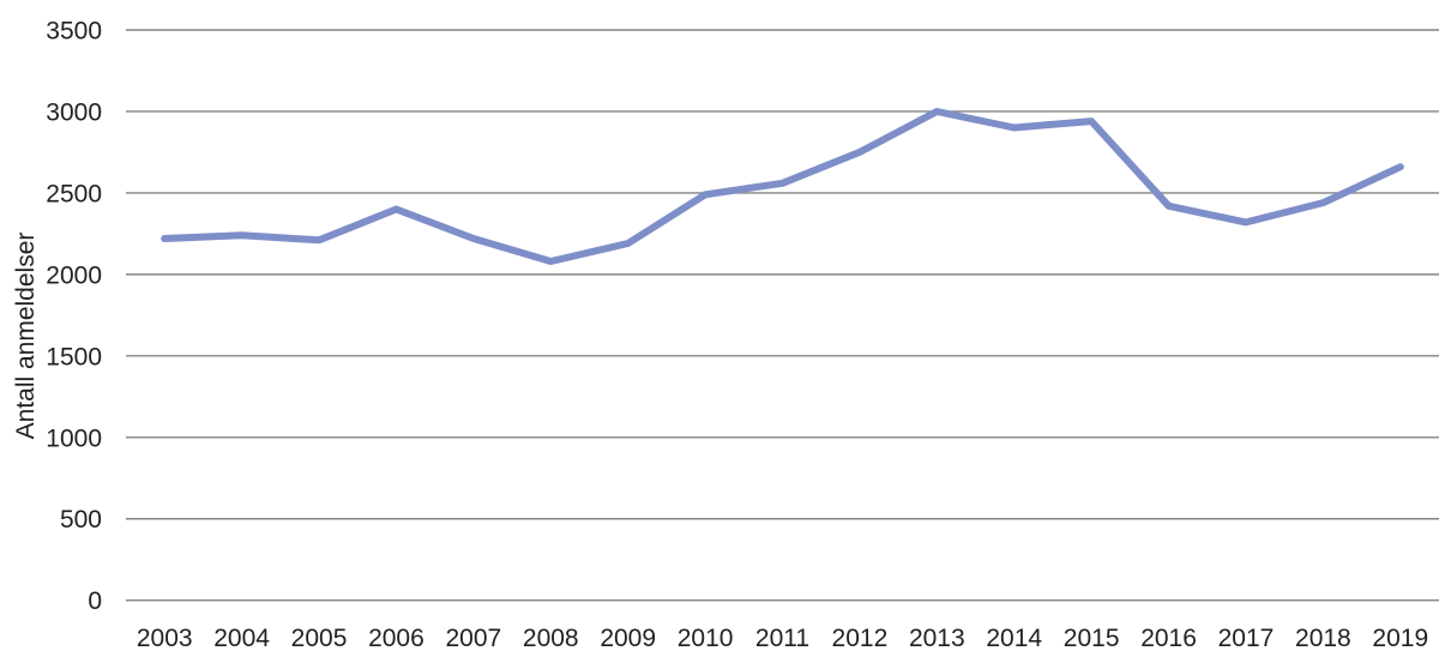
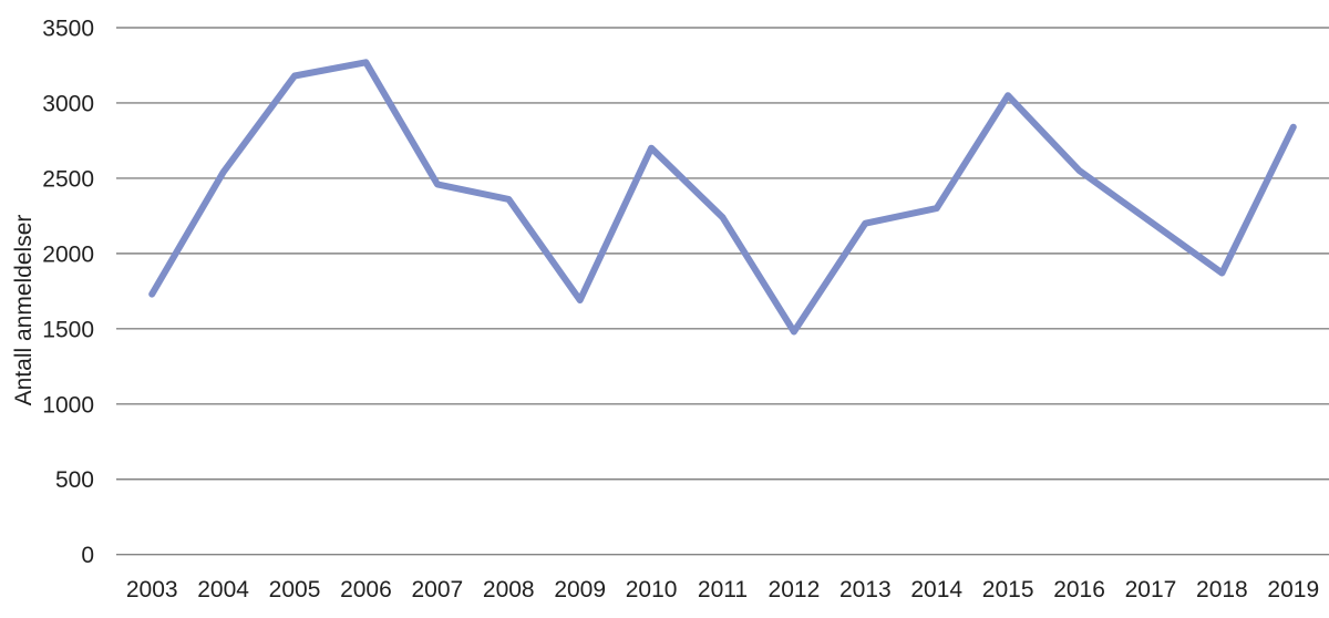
2003: 2220 -> 1730
2004: 2240 -> 2540
2005: 2210 -> 3180
2006: 2400 -> 3270
2007: 2220 -> 2460
2008: 2080 -> 2360
2009: 2190 -> 1690
2010: 2490 -> 2700
2011: 2560 -> 2240
2012: 2750 -> 1480
2013: 3000 -> 2200
2014: 2900 -> 2300
2015: 2940 -> 3050
2016: 2420 -> 2550
2017: 2320 -> 2210
2018: 2440 -> 1870
2019: 2660 -> 2840
